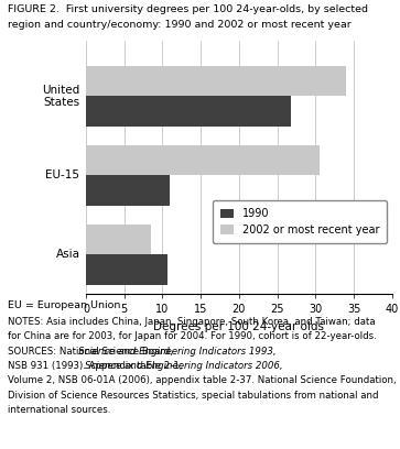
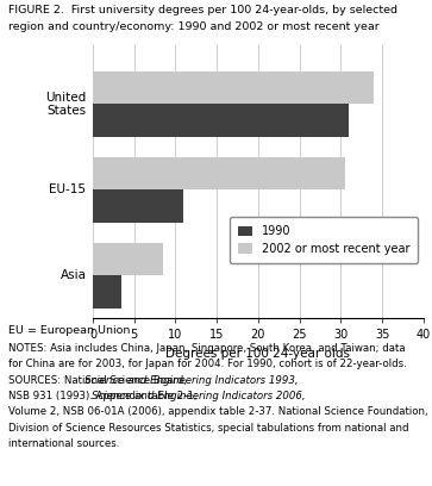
1990/United States: 26.8 -> 31.0
1990/Asia: 10.6 -> 3.5
